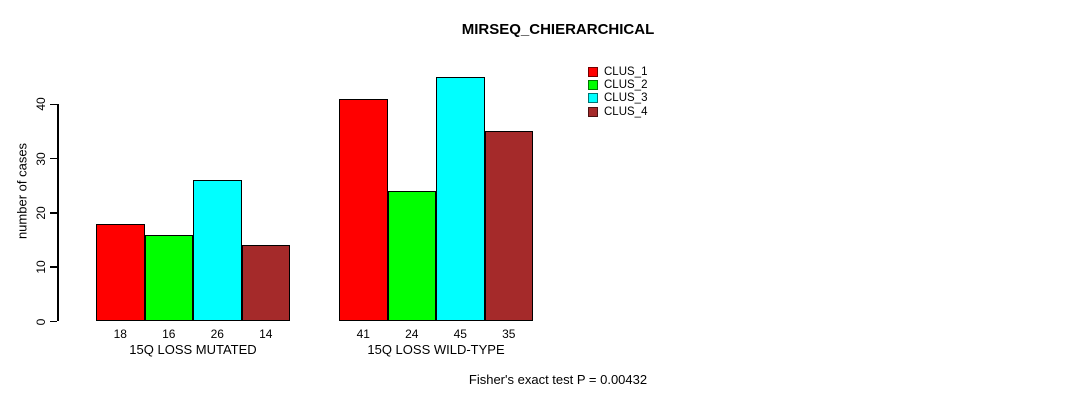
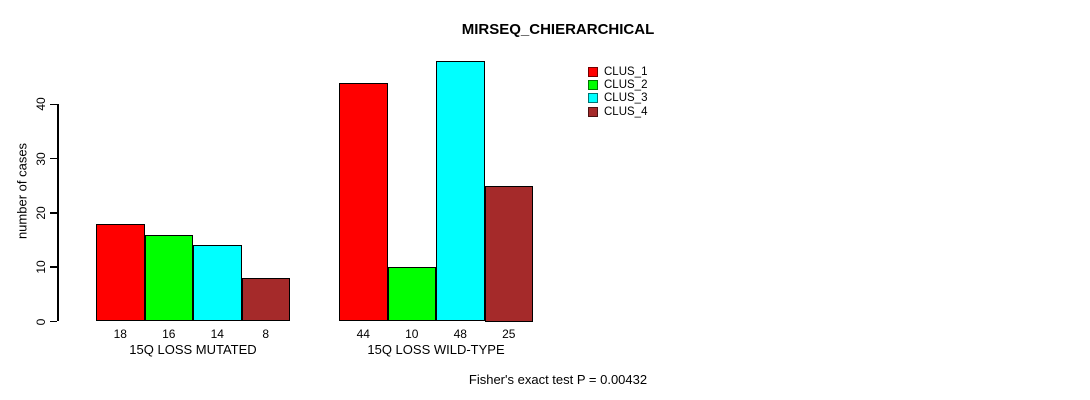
CLUS_3/15Q LOSS MUTATED: 26 -> 14
CLUS_4/15Q LOSS MUTATED: 14 -> 8
CLUS_1/15Q LOSS WILD-TYPE: 41 -> 44
CLUS_2/15Q LOSS WILD-TYPE: 24 -> 10
CLUS_3/15Q LOSS WILD-TYPE: 45 -> 48
CLUS_4/15Q LOSS WILD-TYPE: 35 -> 25
